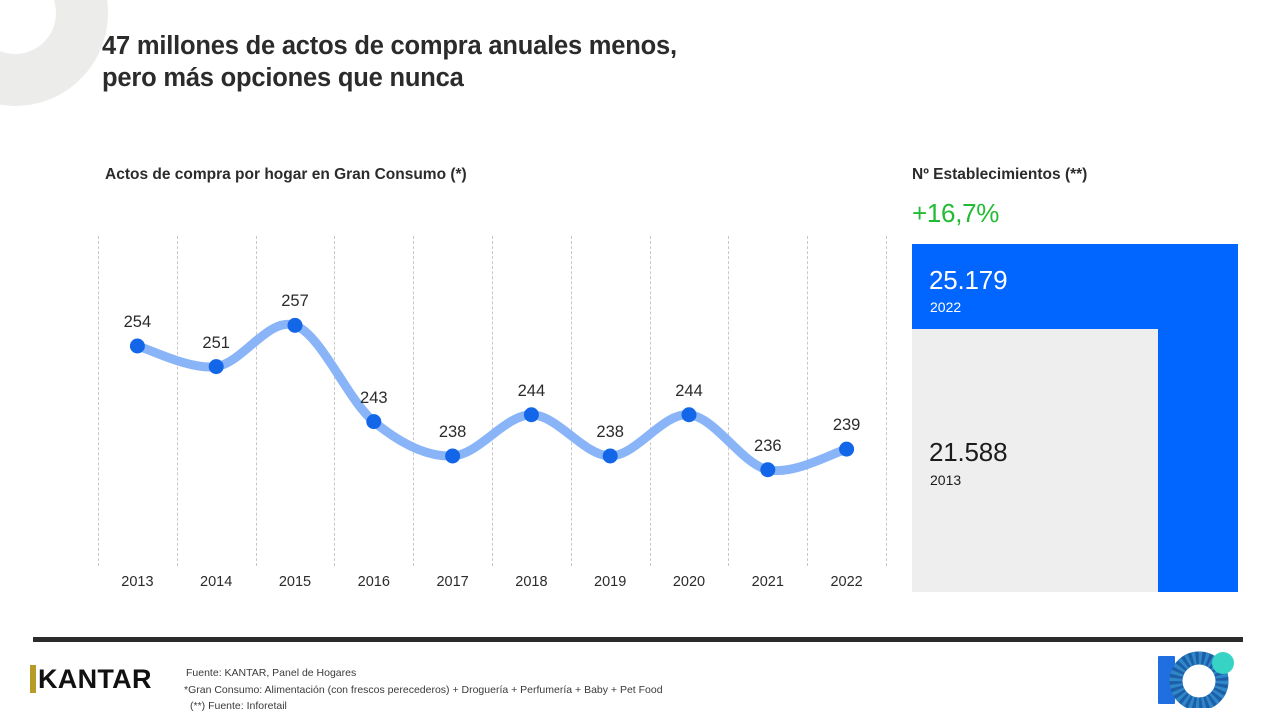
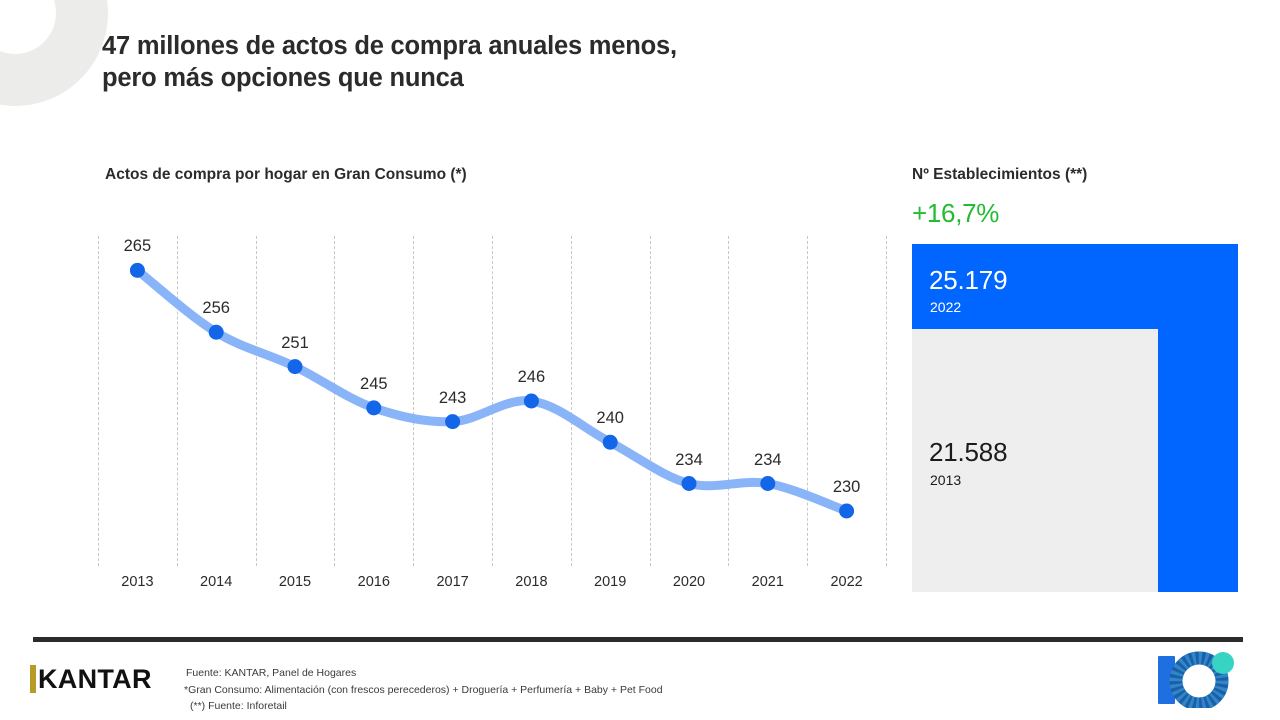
Actos de compra por hogar en Gran Consumo (*)/2013: 254 -> 265
Actos de compra por hogar en Gran Consumo (*)/2014: 251 -> 256
Actos de compra por hogar en Gran Consumo (*)/2015: 257 -> 251
Actos de compra por hogar en Gran Consumo (*)/2016: 243 -> 245
Actos de compra por hogar en Gran Consumo (*)/2017: 238 -> 243
Actos de compra por hogar en Gran Consumo (*)/2018: 244 -> 246
Actos de compra por hogar en Gran Consumo (*)/2019: 238 -> 240
Actos de compra por hogar en Gran Consumo (*)/2020: 244 -> 234
Actos de compra por hogar en Gran Consumo (*)/2021: 236 -> 234
Actos de compra por hogar en Gran Consumo (*)/2022: 239 -> 230
